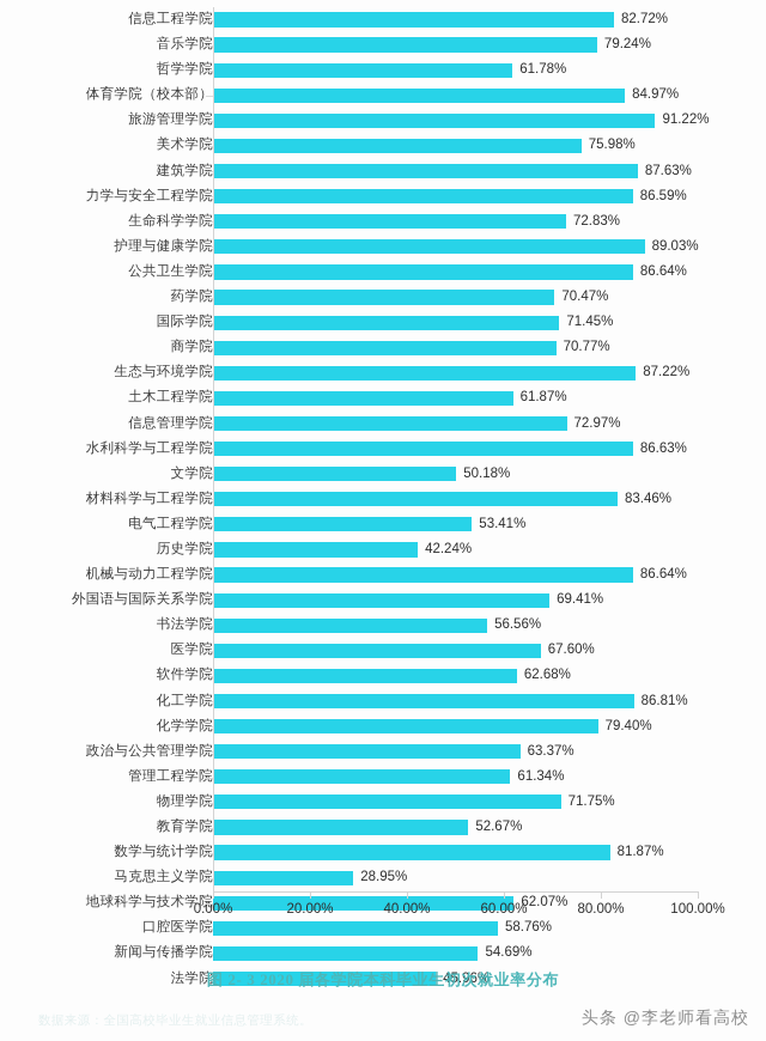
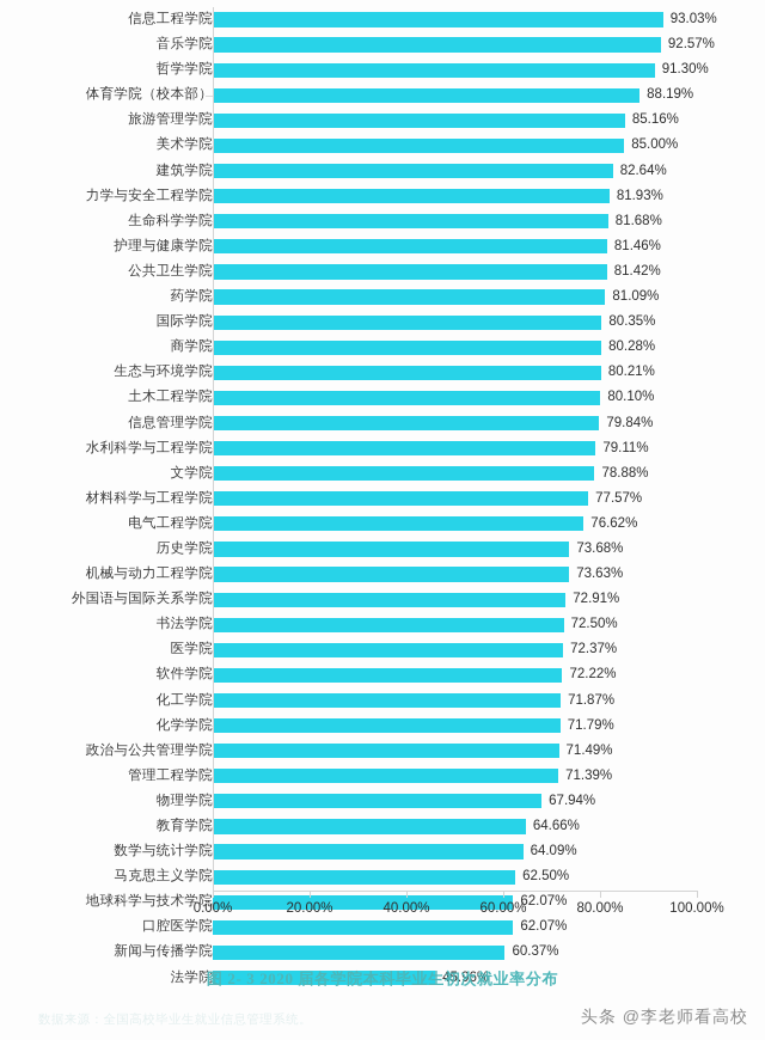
信息工程学院: 82.72% -> 93.03%
音乐学院: 79.24% -> 92.57%
哲学学院: 61.78% -> 91.30%
体育学院（校本部）: 84.97% -> 88.19%
旅游管理学院: 91.22% -> 85.16%
美术学院: 75.98% -> 85.00%
建筑学院: 87.63% -> 82.64%
力学与安全工程学院: 86.59% -> 81.93%
生命科学学院: 72.83% -> 81.68%
护理与健康学院: 89.03% -> 81.46%
公共卫生学院: 86.64% -> 81.42%
药学院: 70.47% -> 81.09%
国际学院: 71.45% -> 80.35%
商学院: 70.77% -> 80.28%
生态与环境学院: 87.22% -> 80.21%
土木工程学院: 61.87% -> 80.10%
信息管理学院: 72.97% -> 79.84%
水利科学与工程学院: 86.63% -> 79.11%
文学院: 50.18% -> 78.88%
材料科学与工程学院: 83.46% -> 77.57%
电气工程学院: 53.41% -> 76.62%
历史学院: 42.24% -> 73.68%
机械与动力工程学院: 86.64% -> 73.63%
外国语与国际关系学院: 69.41% -> 72.91%
书法学院: 56.56% -> 72.50%
医学院: 67.60% -> 72.37%
软件学院: 62.68% -> 72.22%
化工学院: 86.81% -> 71.87%
化学学院: 79.40% -> 71.79%
政治与公共管理学院: 63.37% -> 71.49%
管理工程学院: 61.34% -> 71.39%
物理学院: 71.75% -> 67.94%
教育学院: 52.67% -> 64.66%
数学与统计学院: 81.87% -> 64.09%
马克思主义学院: 28.95% -> 62.50%
口腔医学院: 58.76% -> 62.07%
新闻与传播学院: 54.69% -> 60.37%
